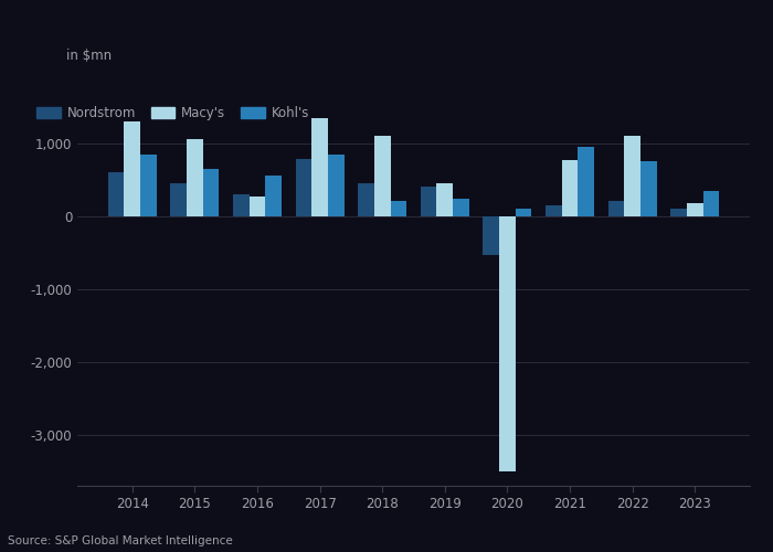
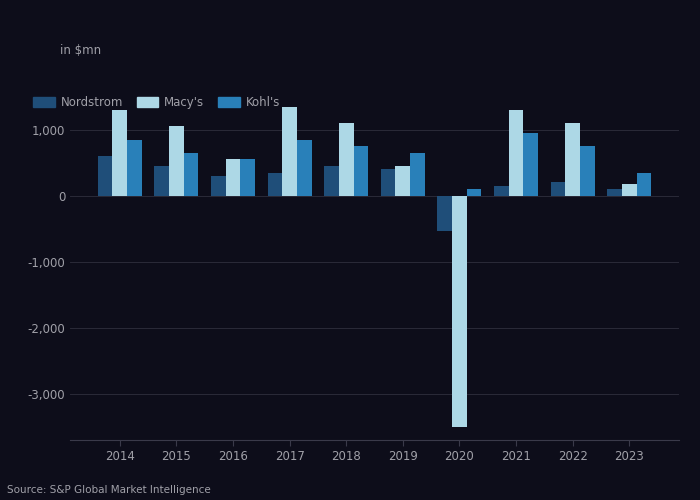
Macy's/2016: 260 -> 550
Nordstrom/2017: 780 -> 350
Kohl's/2018: 200 -> 750
Kohl's/2019: 240 -> 650
Macy's/2021: 760 -> 1,300
